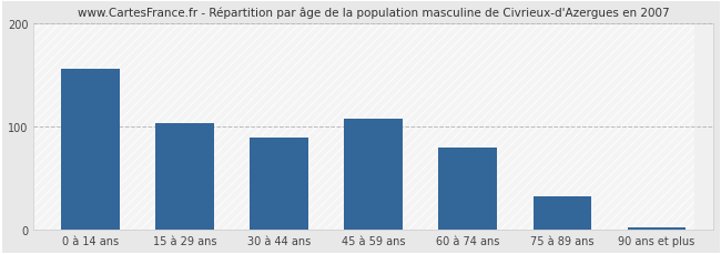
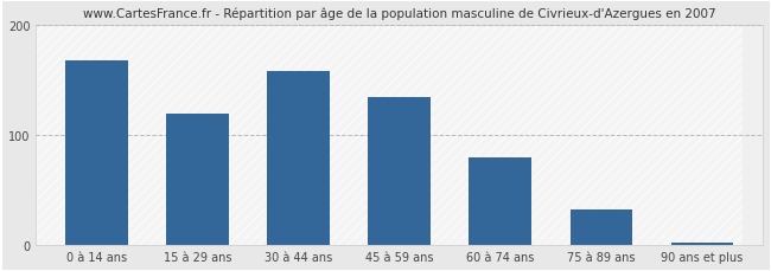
0 à 14 ans: 156 -> 168
15 à 29 ans: 104 -> 120
30 à 44 ans: 90 -> 158
45 à 59 ans: 108 -> 135
